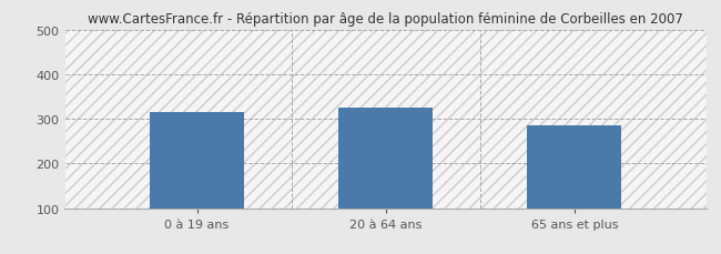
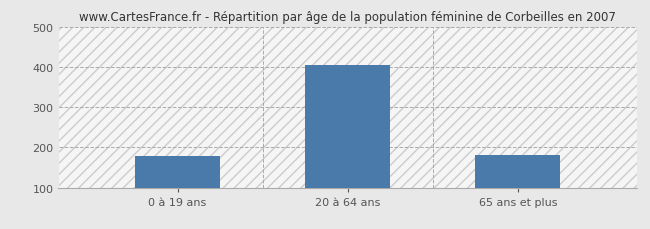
0 à 19 ans: 315 -> 178
20 à 64 ans: 325 -> 405
65 ans et plus: 285 -> 182
